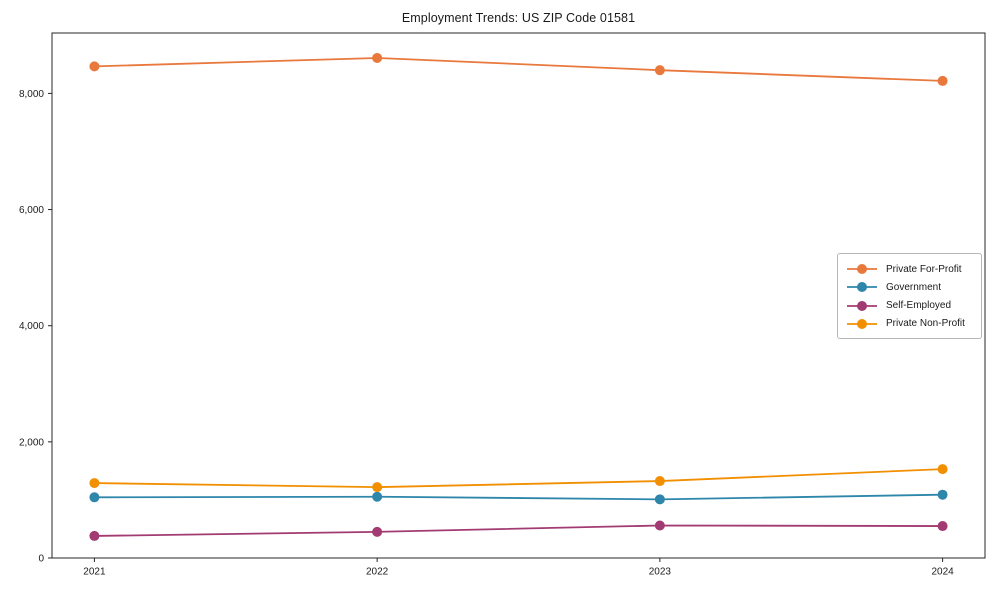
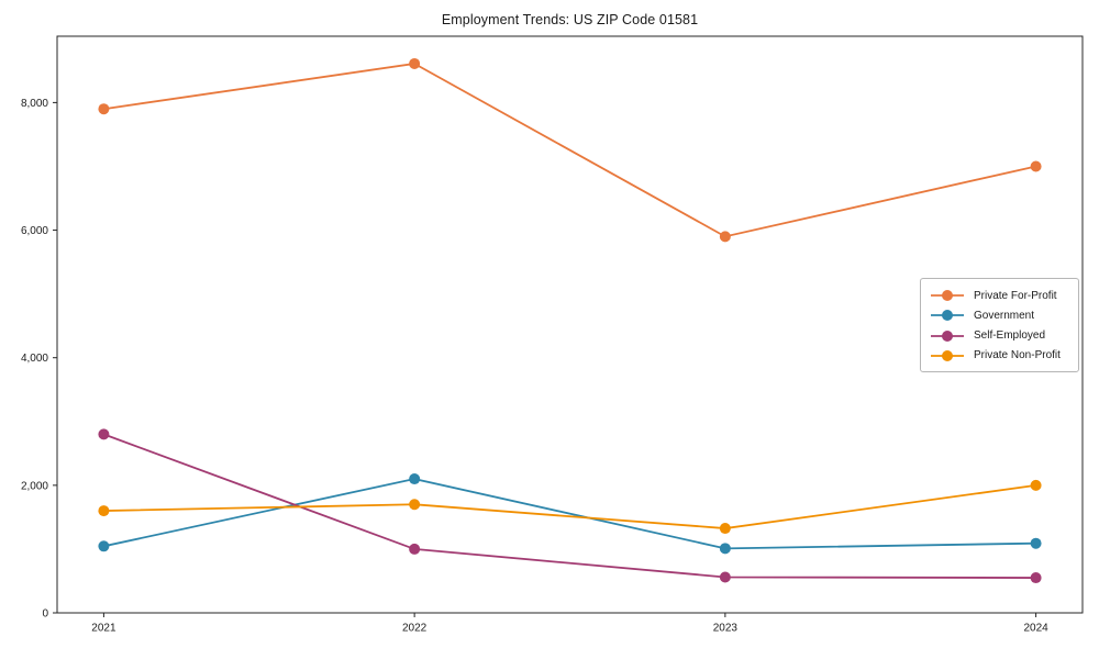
Private For-Profit/2021: 8500 -> 7900
Self-Employed/2021: 400 -> 2800
Private Non-Profit/2021: 1300 -> 1600
Government/2022: 1100 -> 2100
Self-Employed/2022: 400 -> 1000
Private Non-Profit/2022: 1200 -> 1700
Private For-Profit/2023: 8400 -> 5900
Private For-Profit/2024: 8200 -> 7000
Private Non-Profit/2024: 1500 -> 2000
